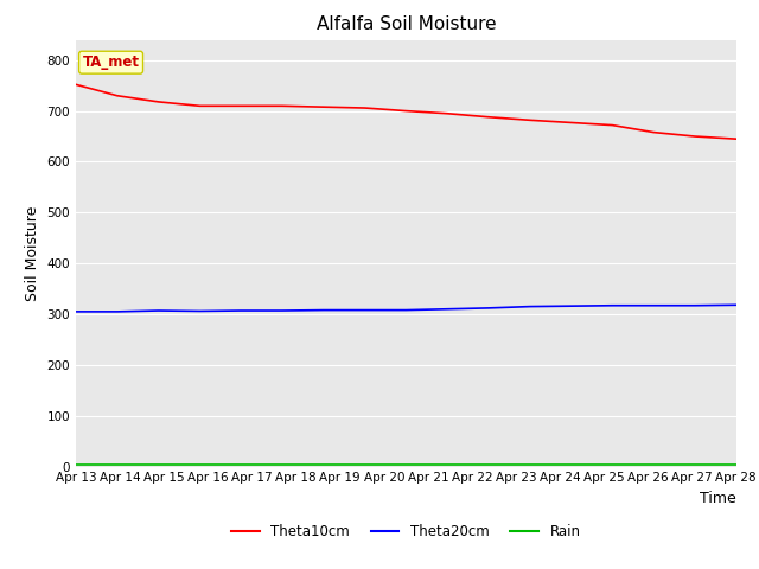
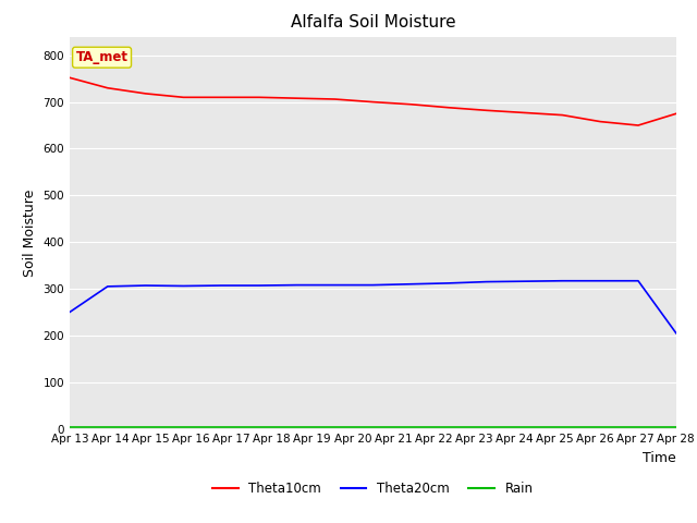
Theta20cm/Apr 13: 305 -> 250
Theta10cm/Apr 28: 645 -> 675
Theta20cm/Apr 28: 318 -> 205
